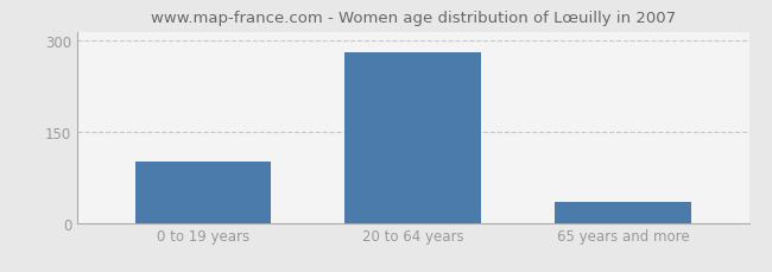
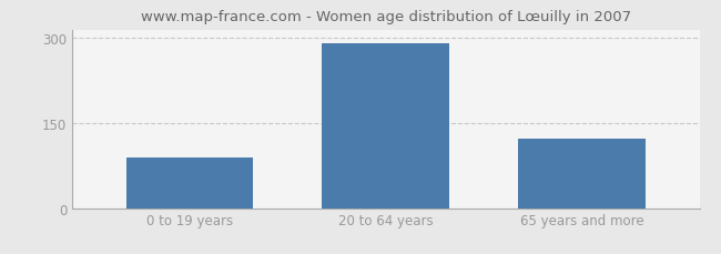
0 to 19 years: 100 -> 90
20 to 64 years: 280 -> 290
65 years and more: 35 -> 122
